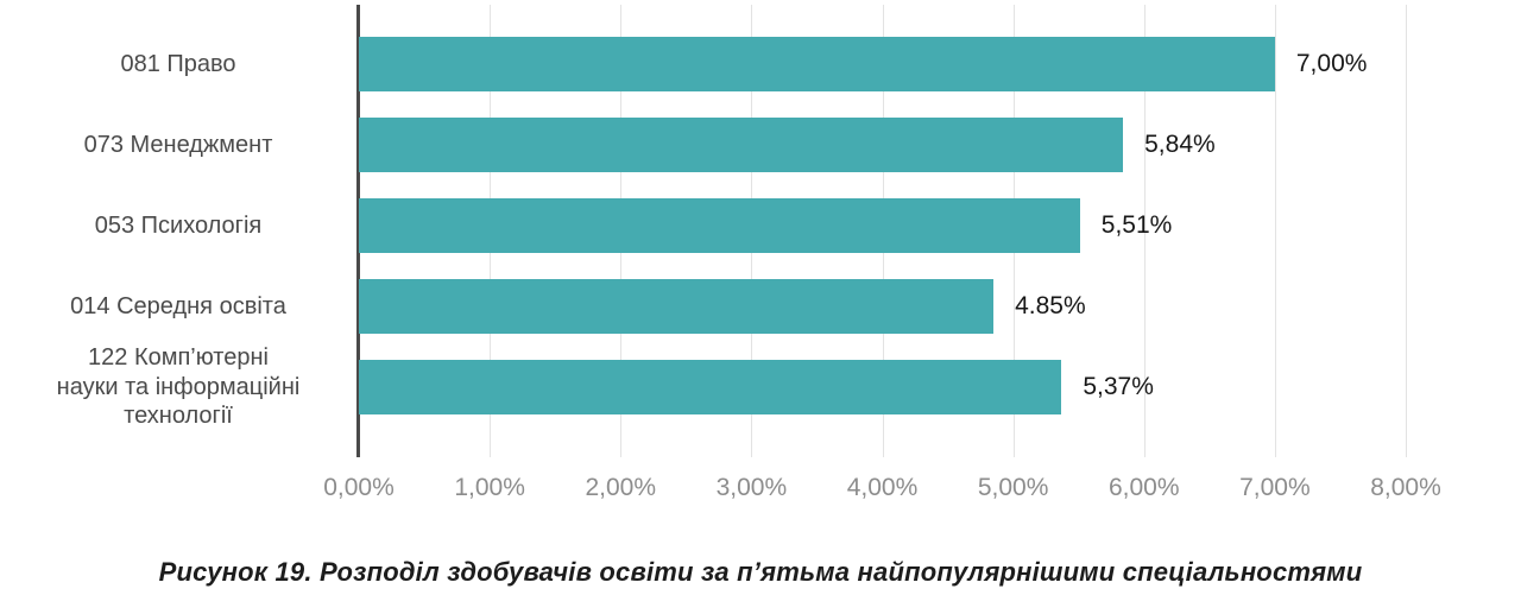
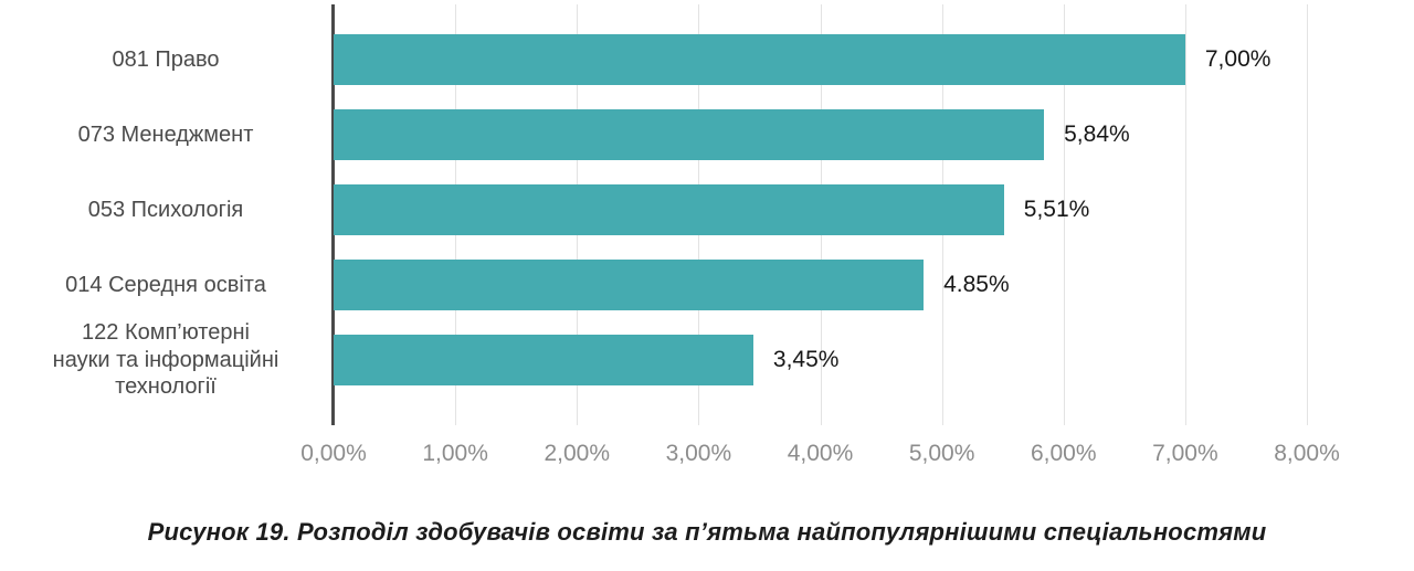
122 Комп’ютерні науки та інформаційні технології: 5,37% -> 3,45%
